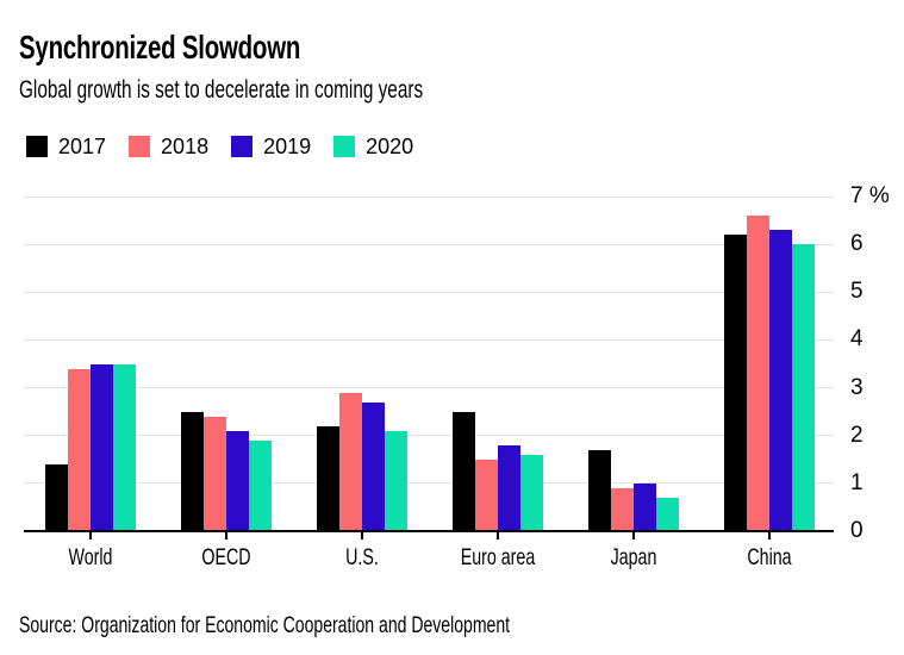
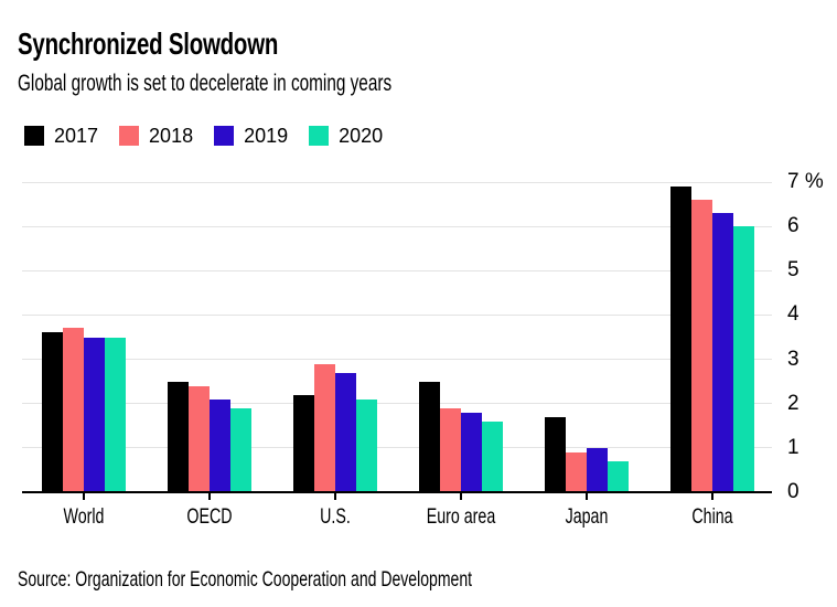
2017/World: 1.4% -> 3.6%
2018/World: 3.4% -> 3.7%
2018/Euro area: 1.5% -> 1.9%
2017/China: 6.2% -> 6.9%
